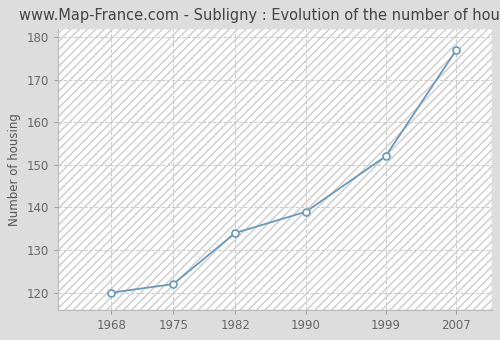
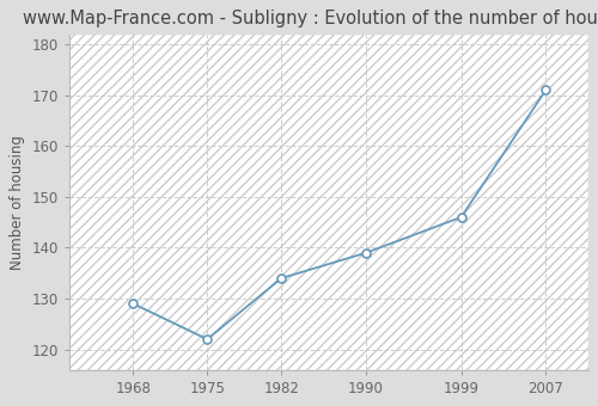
1968: 120 -> 129
1999: 152 -> 146
2007: 177 -> 171
